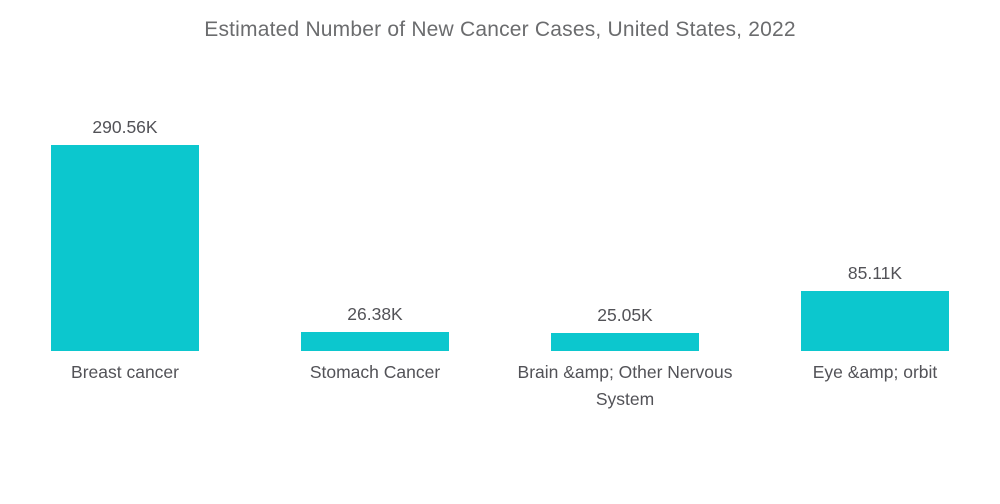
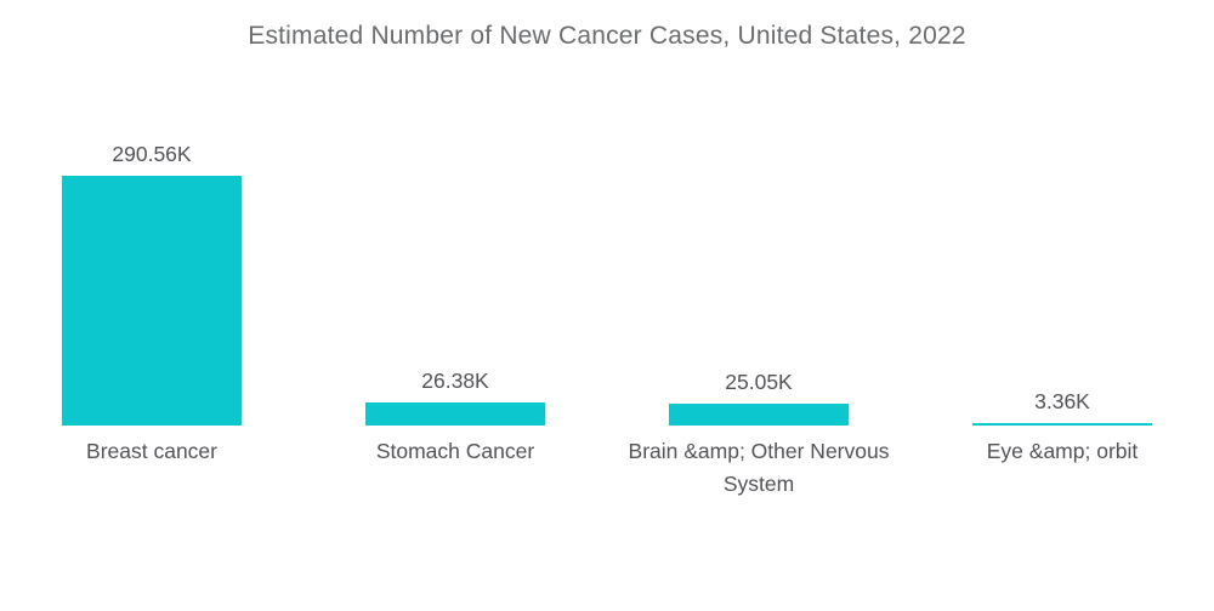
Eye &amp; orbit: 85.11K -> 3.36K
